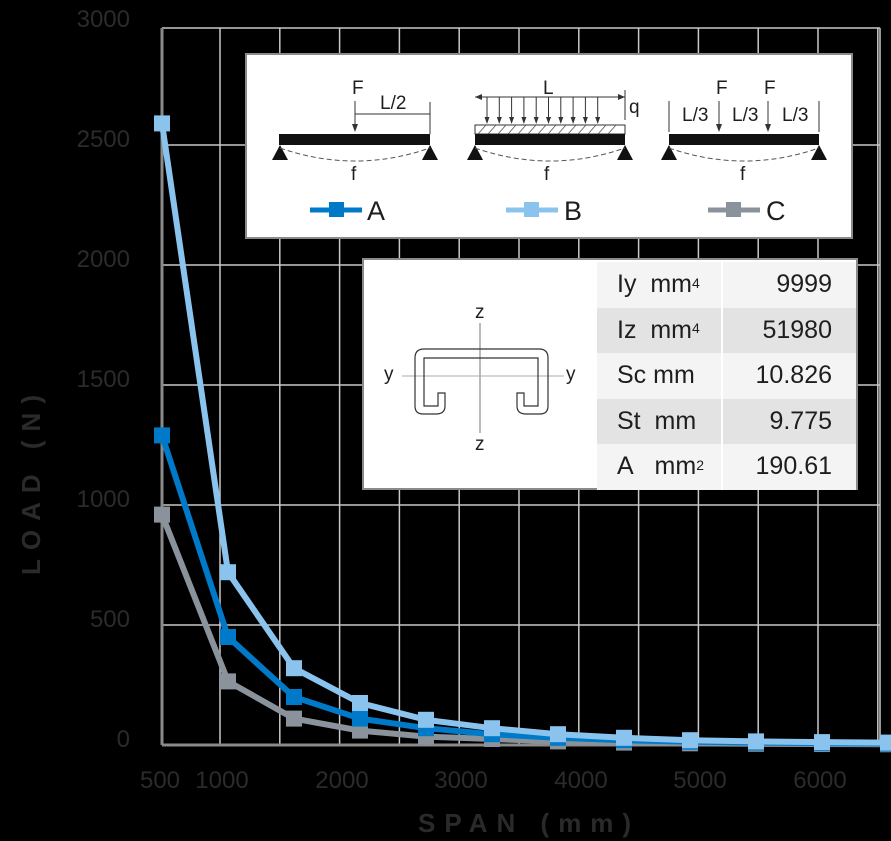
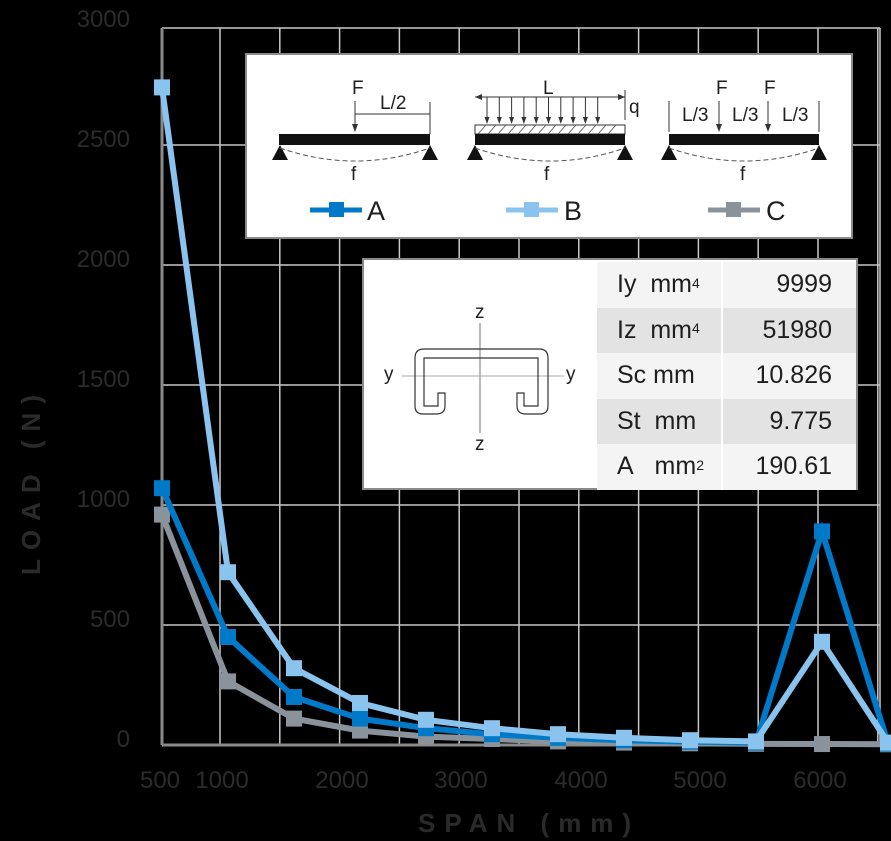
A/500: 1290 -> 1070
B/500: 2590 -> 2740
A/6000: 10 -> 890
B/6000: 10 -> 430
